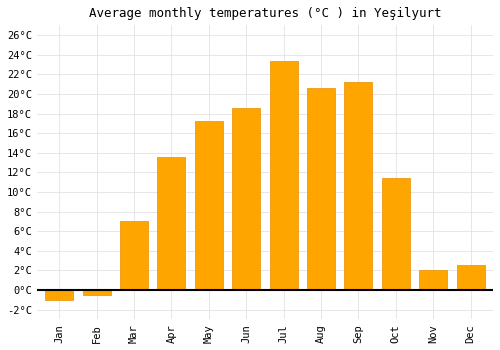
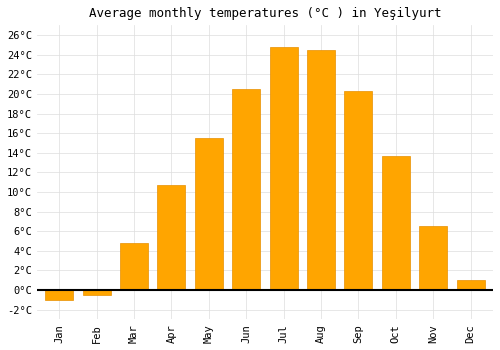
Mar: 7.0°C -> 4.8°C
Apr: 13.6°C -> 10.7°C
May: 17.2°C -> 15.5°C
Jun: 18.6°C -> 20.5°C
Jul: 23.4°C -> 24.8°C
Aug: 20.6°C -> 24.5°C
Sep: 21.2°C -> 20.3°C
Oct: 11.4°C -> 13.7°C
Nov: 2.0°C -> 6.5°C
Dec: 2.6°C -> 1.0°C
